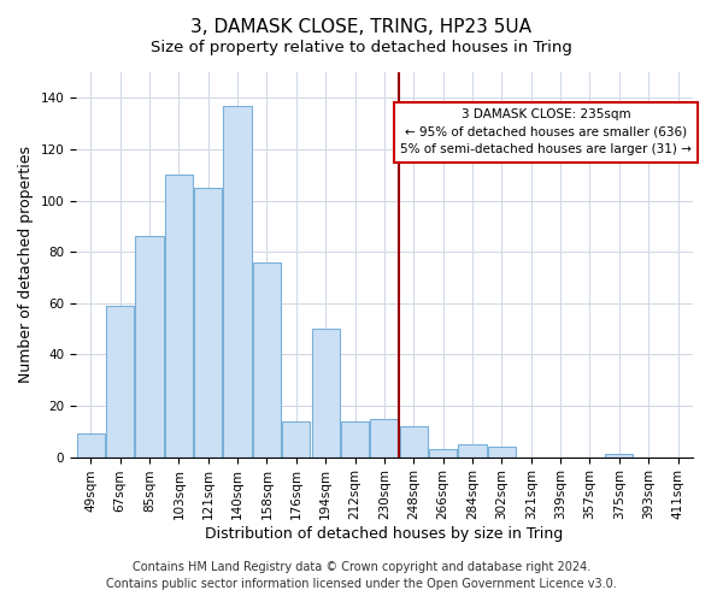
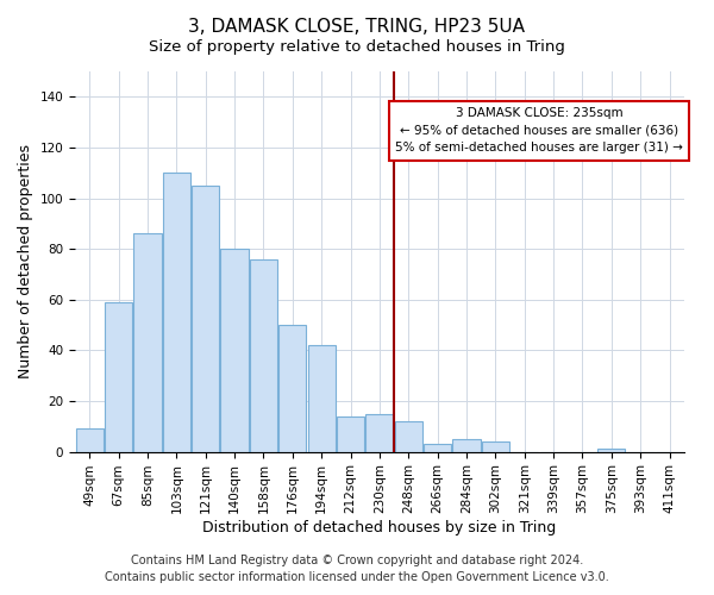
140sqm: 137 -> 80
176sqm: 14 -> 50
194sqm: 50 -> 42
